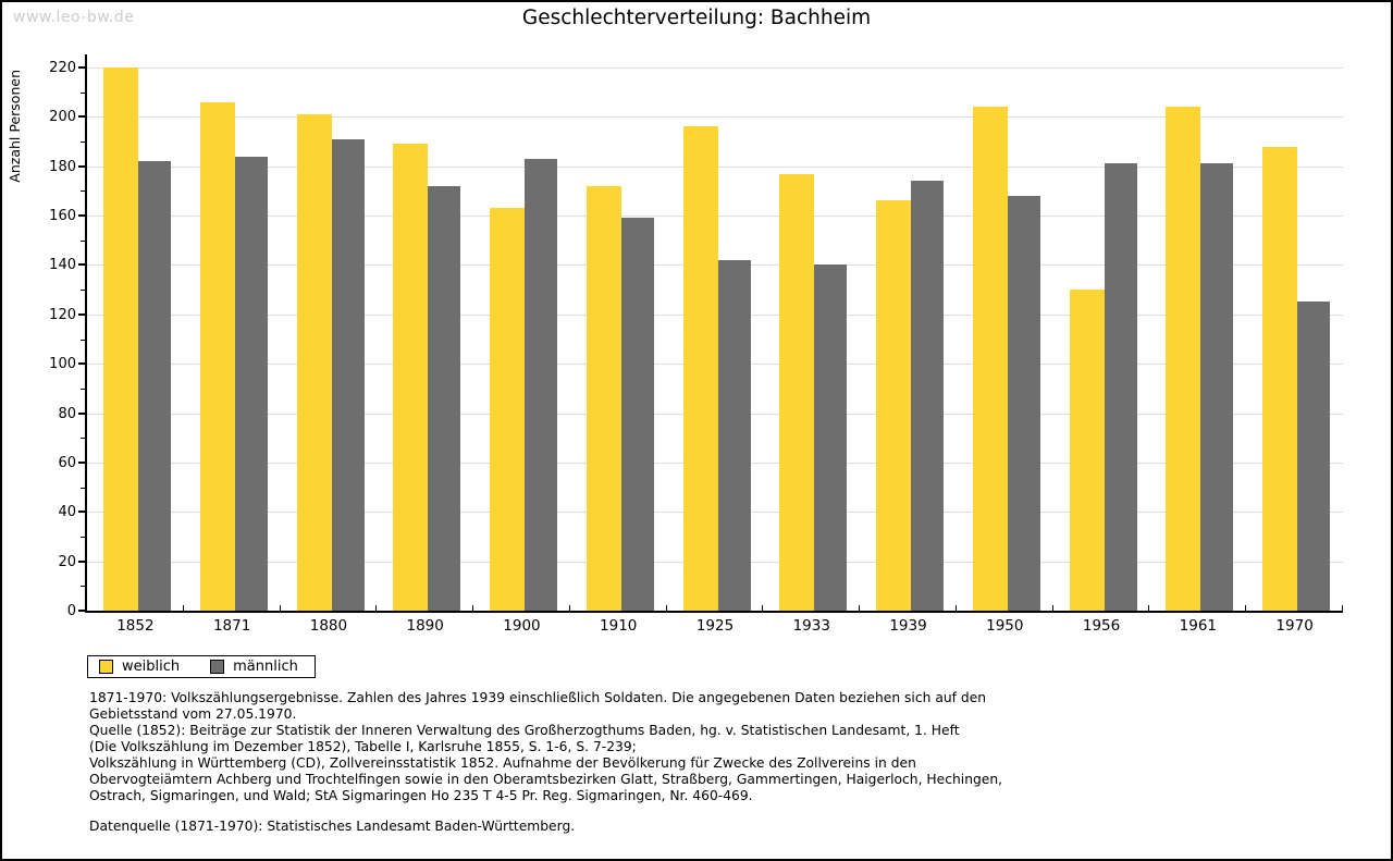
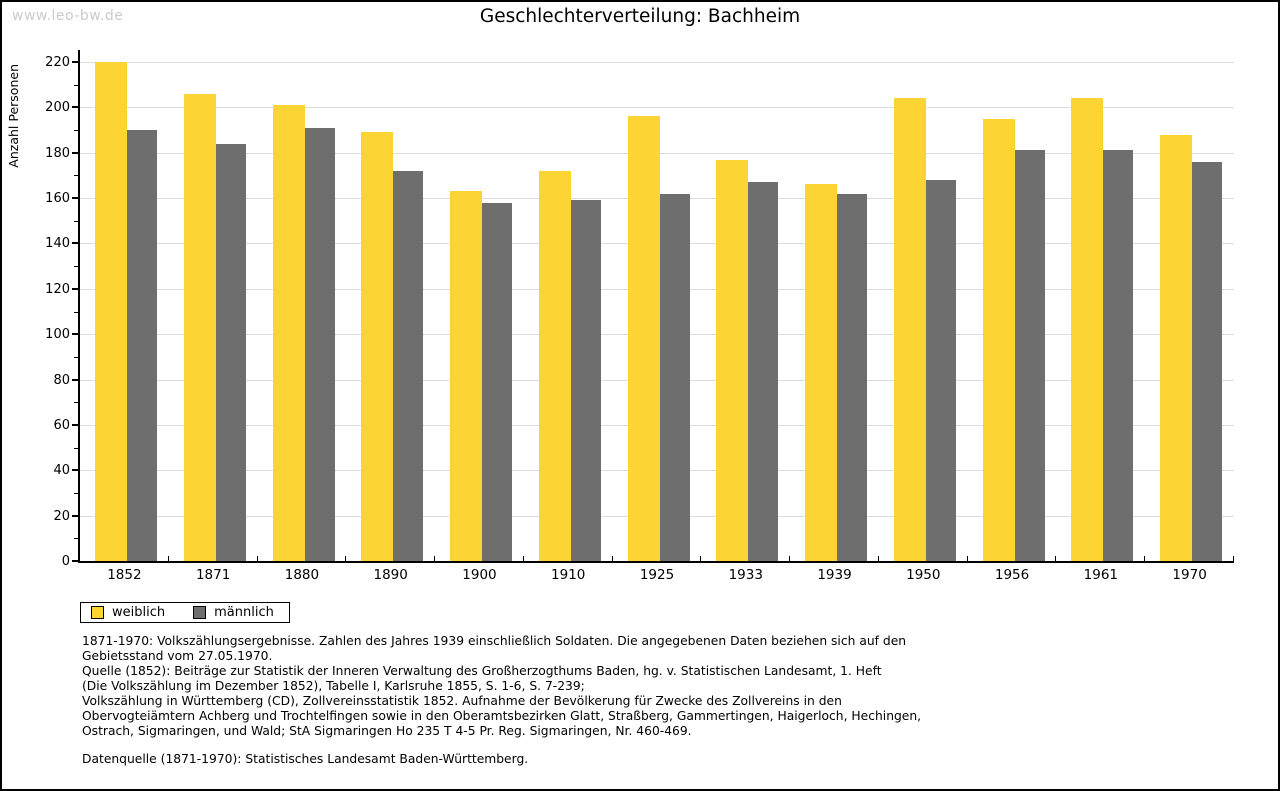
männlich/1852: 182 -> 190
männlich/1900: 183 -> 158
männlich/1925: 142 -> 162
männlich/1933: 140 -> 167
männlich/1939: 174 -> 162
weiblich/1956: 130 -> 195
männlich/1970: 125 -> 176
